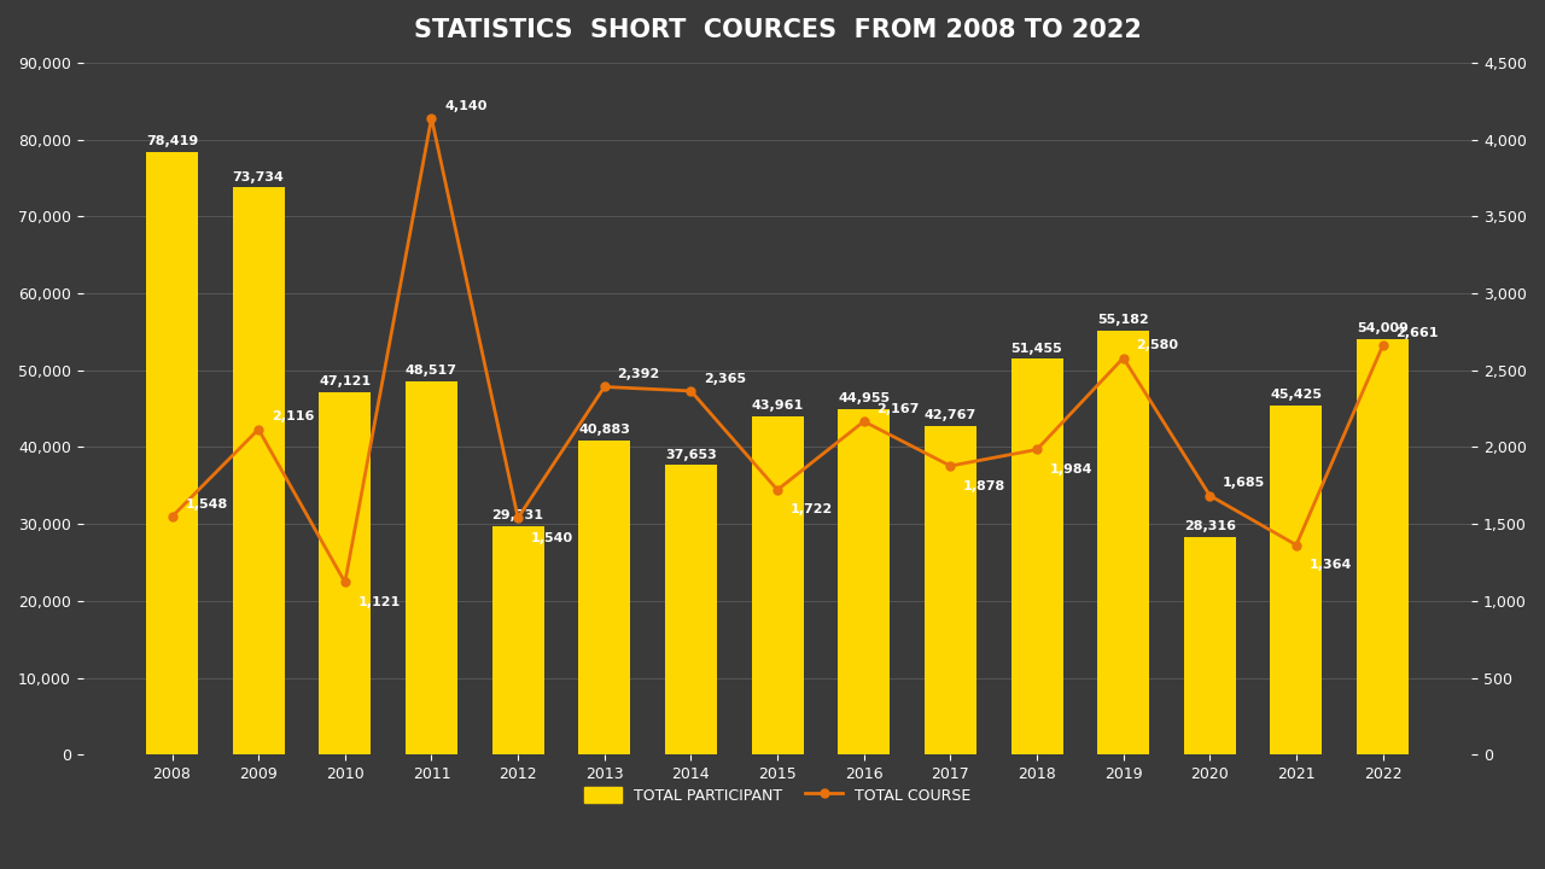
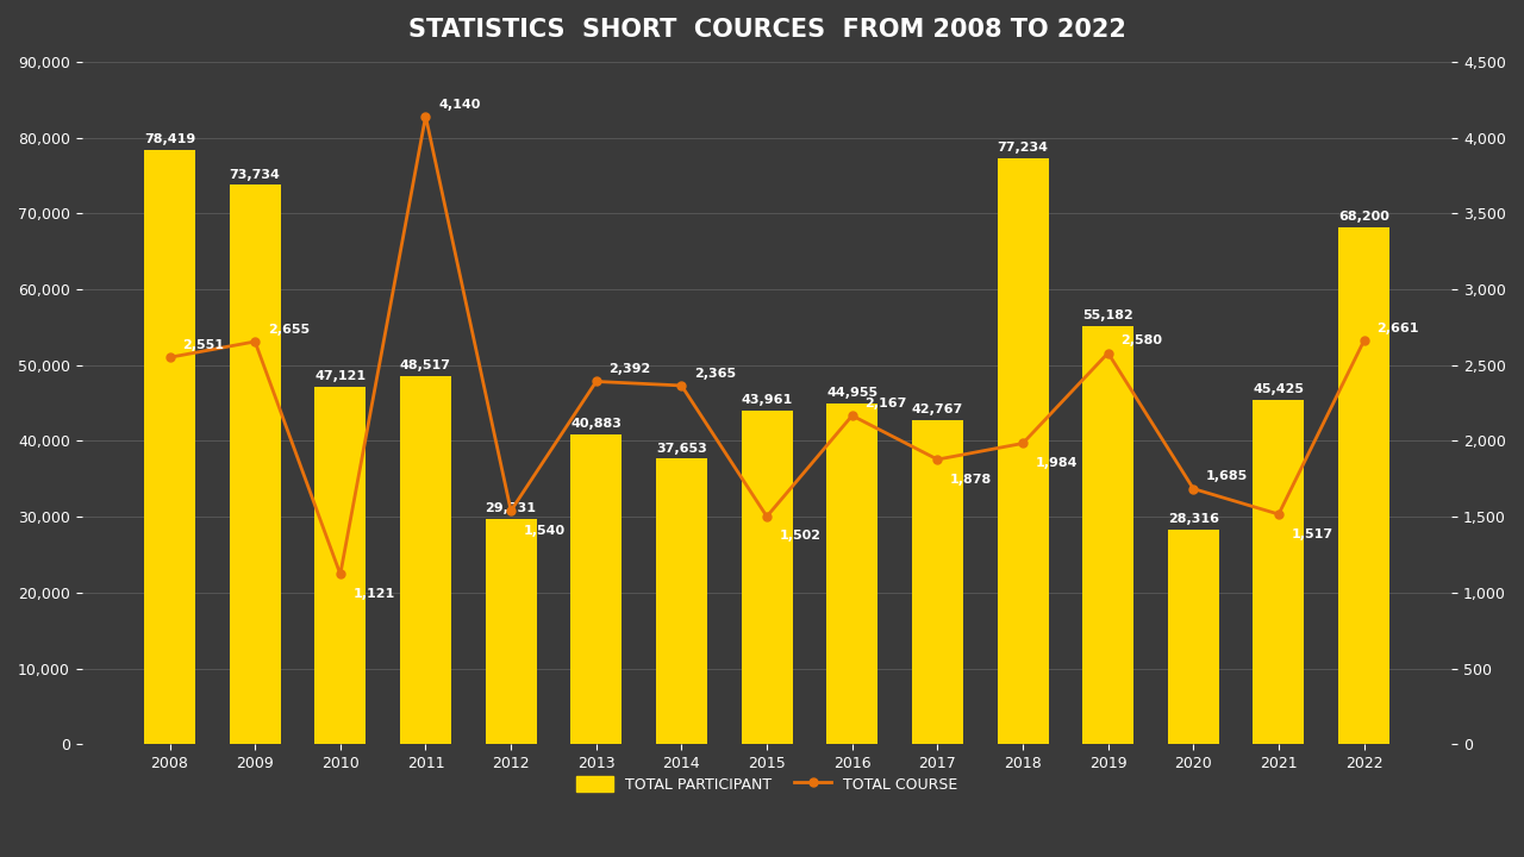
TOTAL COURSE/2008: 1,548 -> 2,551
TOTAL COURSE/2009: 2,116 -> 2,655
TOTAL COURSE/2015: 1,722 -> 1,502
TOTAL PARTICIPANT/2018: 51,455 -> 77,234
TOTAL COURSE/2021: 1,364 -> 1,517
TOTAL PARTICIPANT/2022: 54,000 -> 68,200
